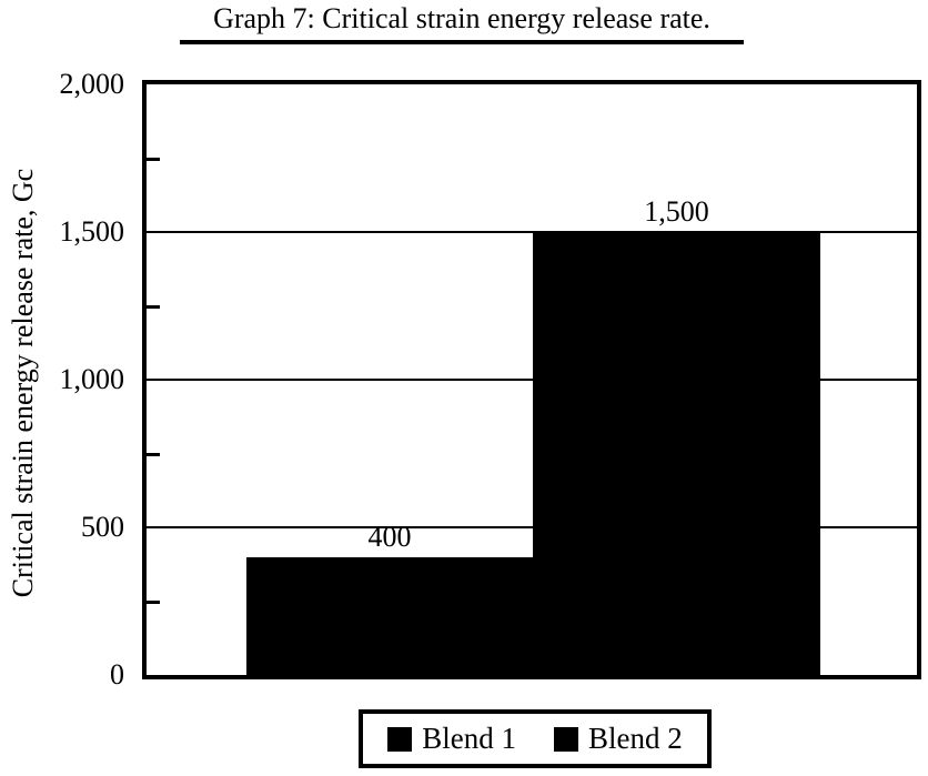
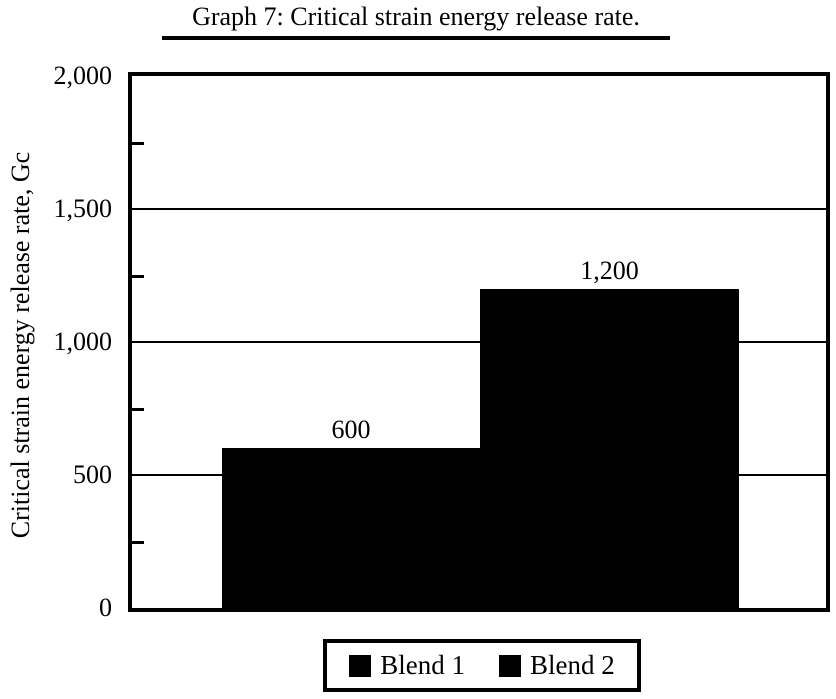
Blend 1: 400 -> 600
Blend 2: 1,500 -> 1,200
